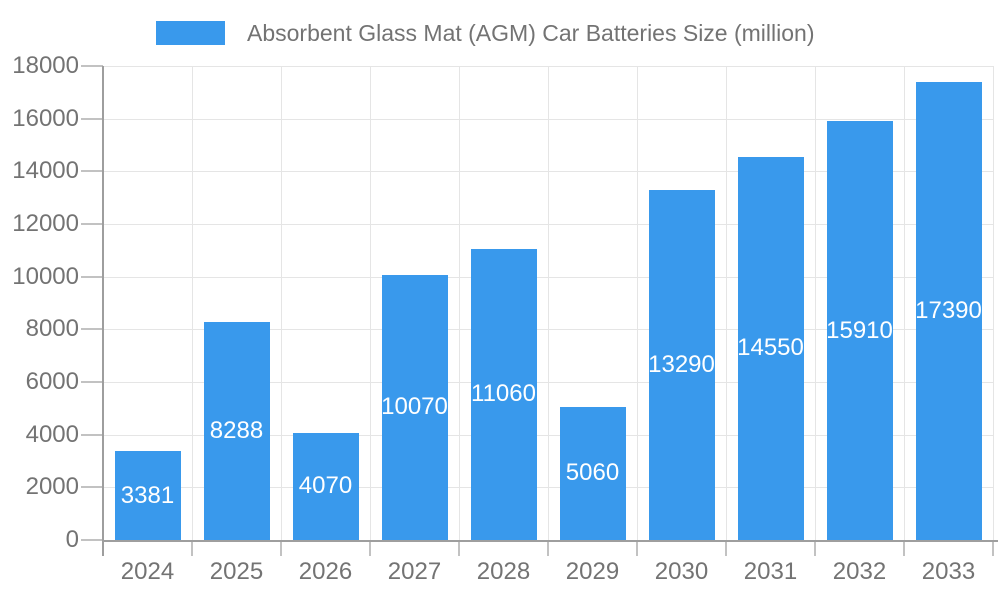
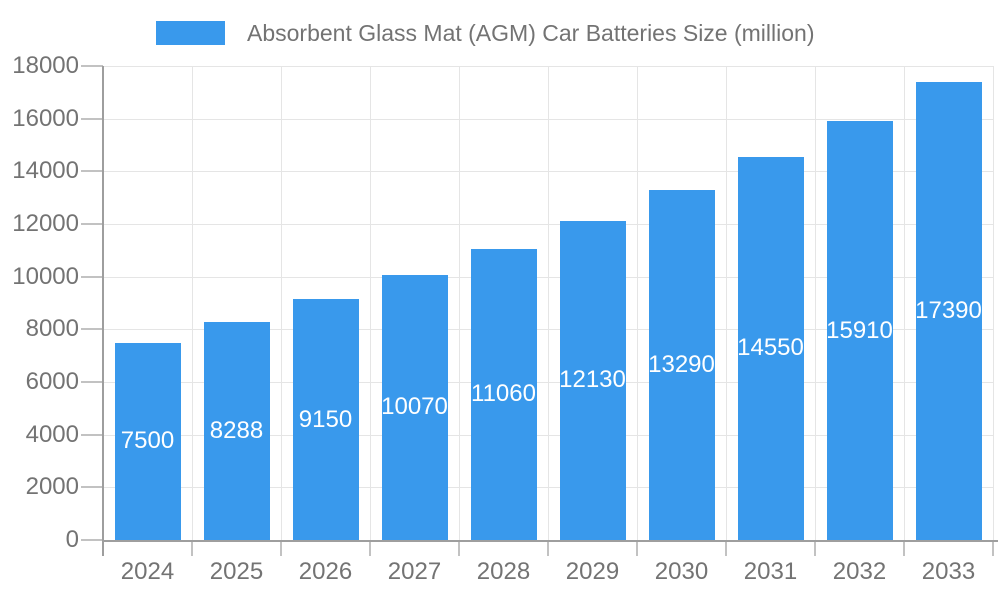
2024: 3381 -> 7500
2026: 4070 -> 9150
2029: 5060 -> 12130
